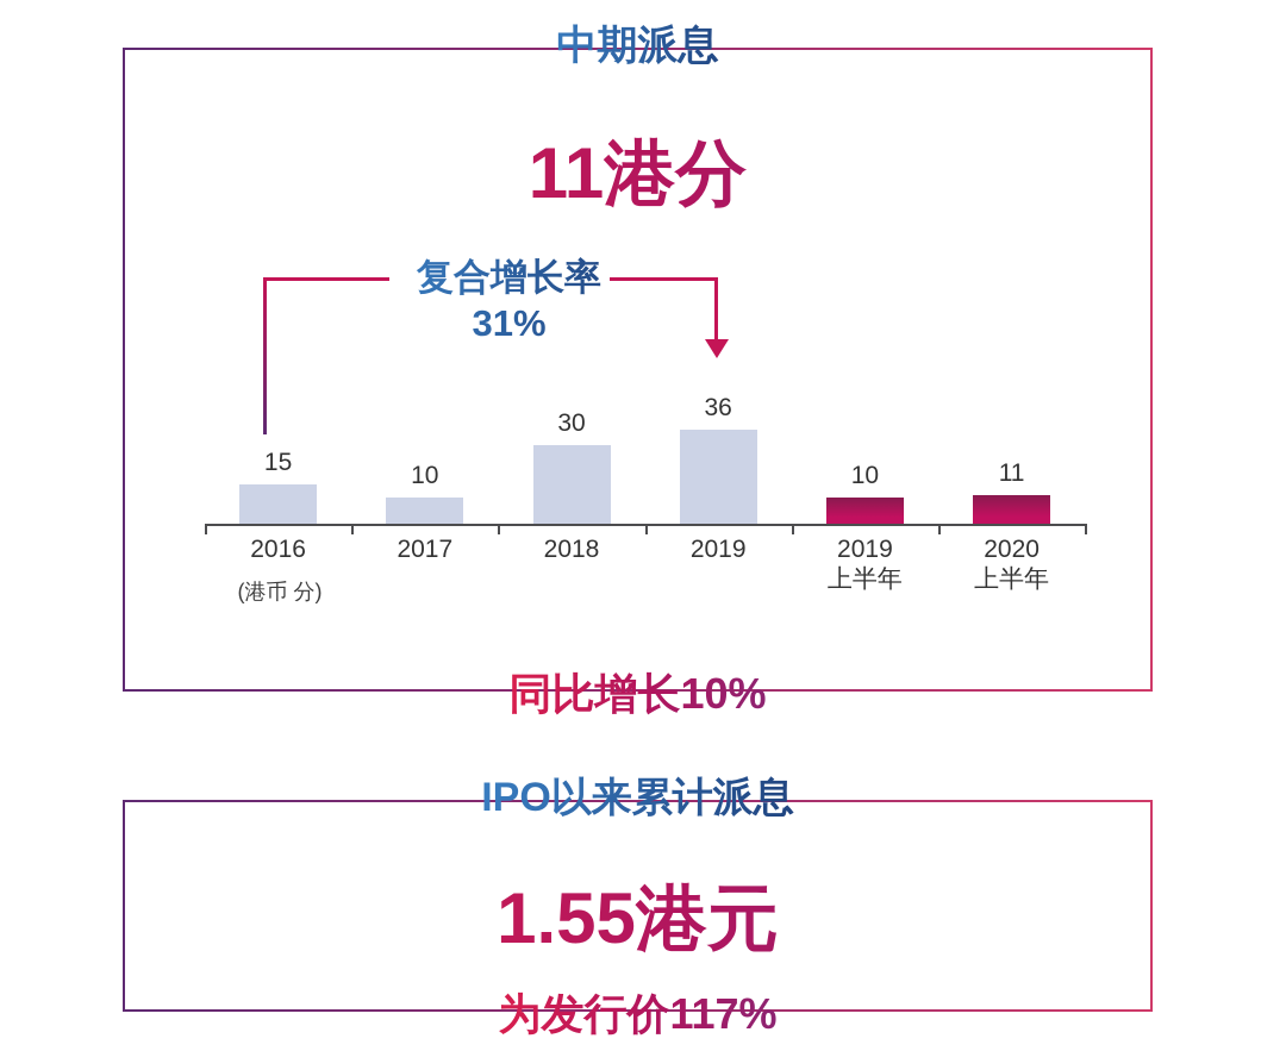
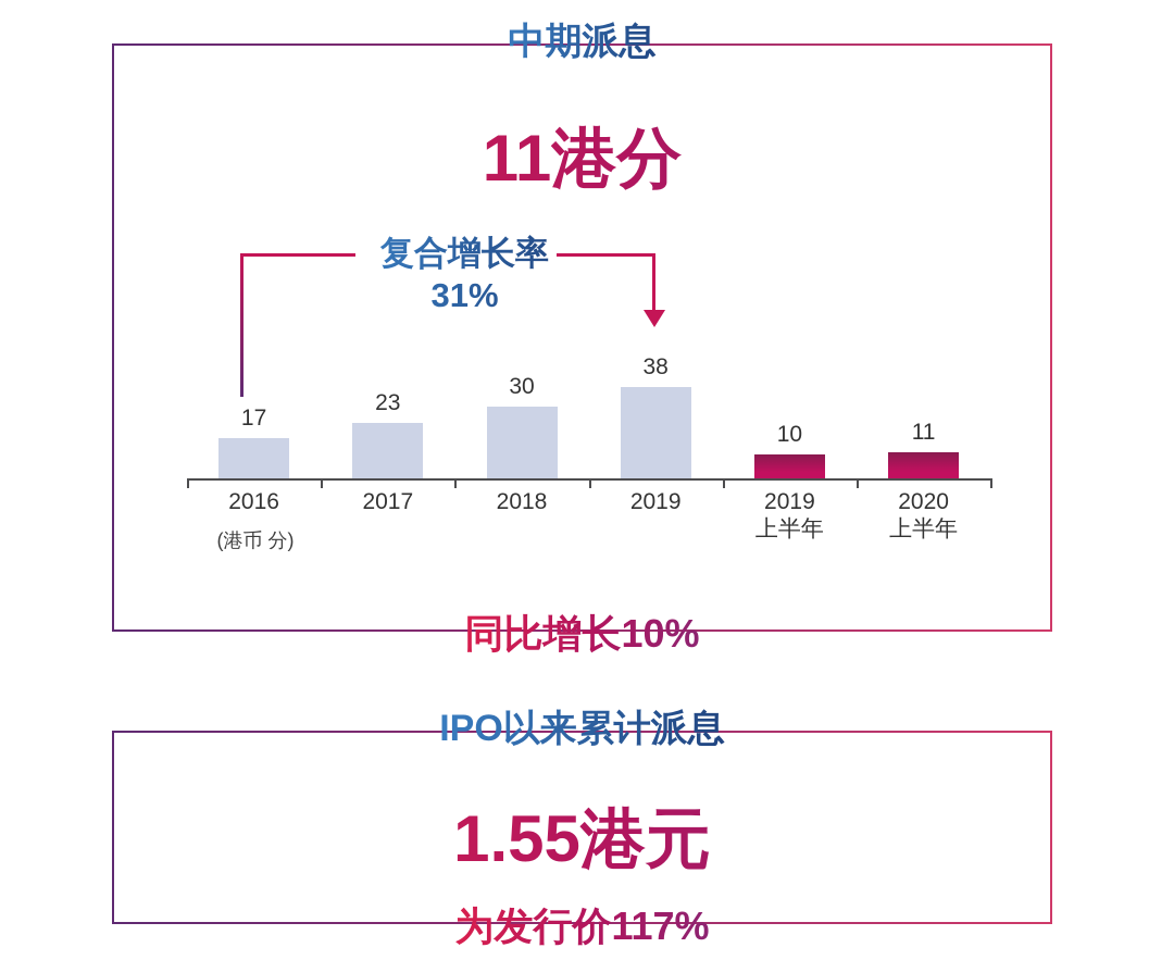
2016: 15 -> 17
2017: 10 -> 23
2019: 36 -> 38
